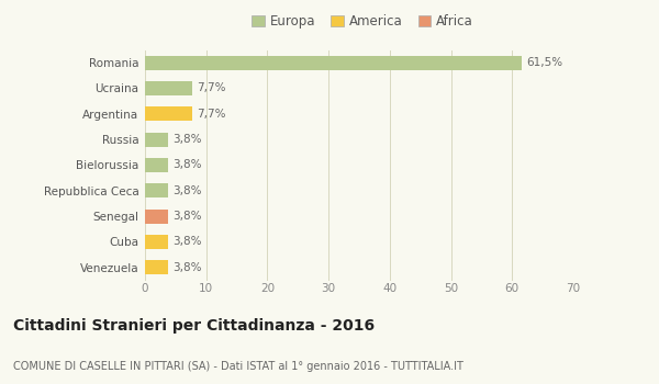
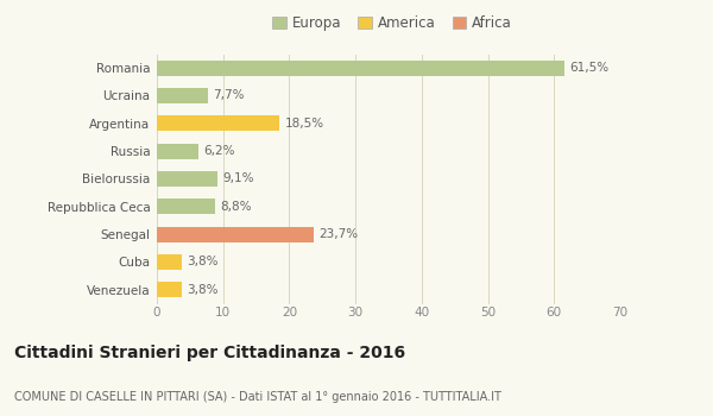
Argentina: 7,7% -> 18,5%
Russia: 3,8% -> 6,2%
Bielorussia: 3,8% -> 9,1%
Repubblica Ceca: 3,8% -> 8,8%
Senegal: 3,8% -> 23,7%
